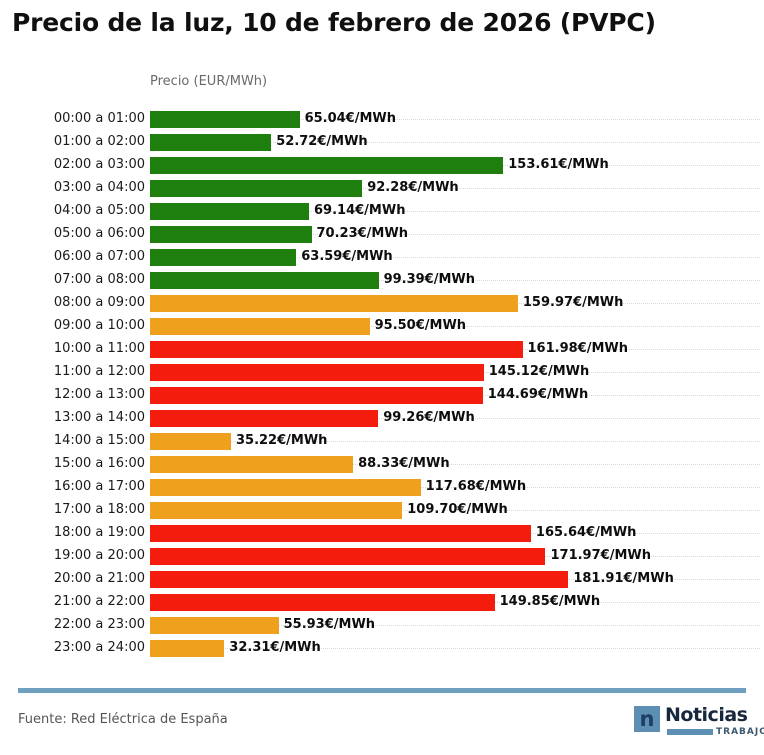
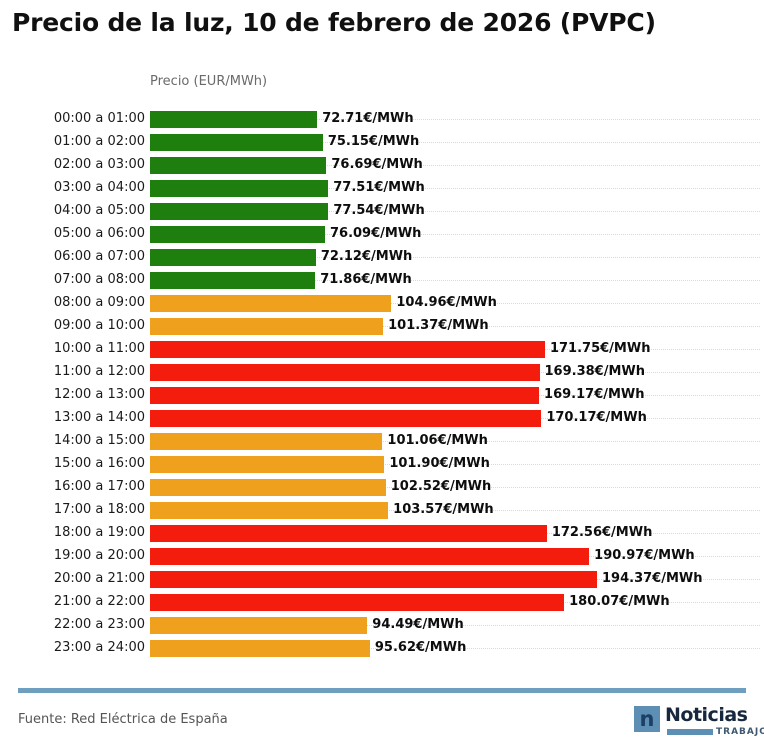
00:00 a 01:00: 65.04 -> 72.71
01:00 a 02:00: 52.72 -> 75.15
02:00 a 03:00: 153.61 -> 76.69
03:00 a 04:00: 92.28 -> 77.51
04:00 a 05:00: 69.14 -> 77.54
05:00 a 06:00: 70.23 -> 76.09
06:00 a 07:00: 63.59 -> 72.12
07:00 a 08:00: 99.39 -> 71.86
08:00 a 09:00: 159.97 -> 104.96
09:00 a 10:00: 95.50 -> 101.37
10:00 a 11:00: 161.98 -> 171.75
11:00 a 12:00: 145.12 -> 169.38
12:00 a 13:00: 144.69 -> 169.17
13:00 a 14:00: 99.26 -> 170.17
14:00 a 15:00: 35.22 -> 101.06
15:00 a 16:00: 88.33 -> 101.90
16:00 a 17:00: 117.68 -> 102.52
17:00 a 18:00: 109.70 -> 103.57
18:00 a 19:00: 165.64 -> 172.56
19:00 a 20:00: 171.97 -> 190.97
20:00 a 21:00: 181.91 -> 194.37
21:00 a 22:00: 149.85 -> 180.07
22:00 a 23:00: 55.93 -> 94.49
23:00 a 24:00: 32.31 -> 95.62
